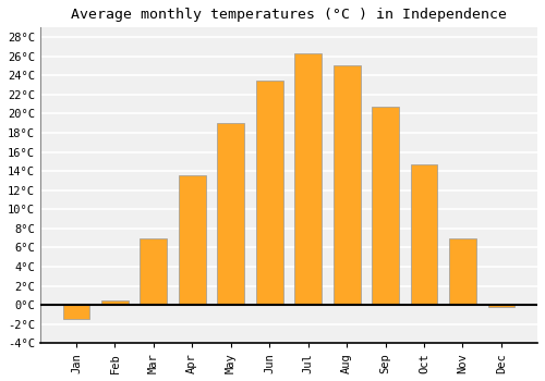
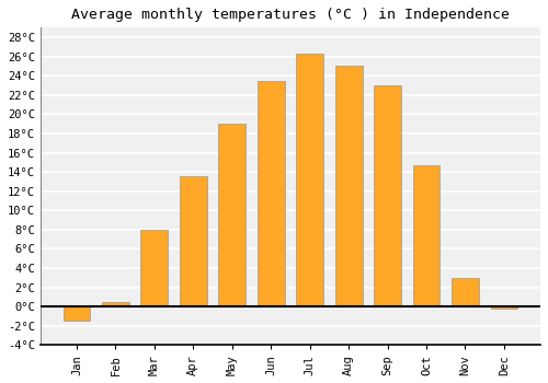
Mar: 7.0°C -> 8.0°C
Sep: 20.7°C -> 23.0°C
Nov: 7.0°C -> 3.0°C
